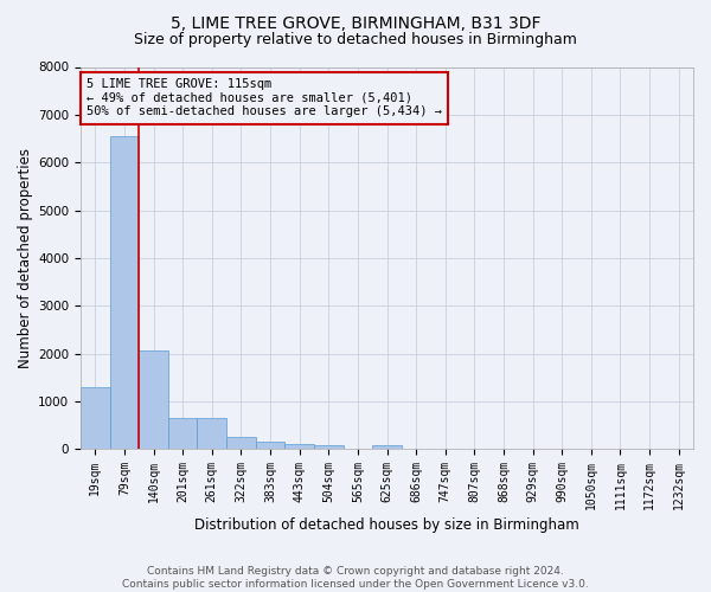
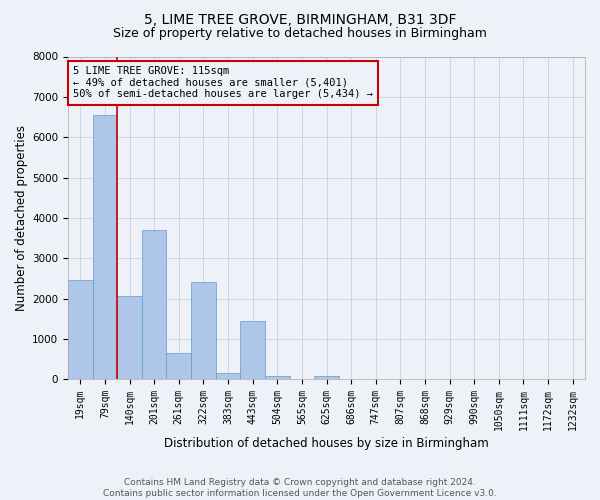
19sqm: 1300 -> 2450
201sqm: 650 -> 3700
322sqm: 260 -> 2400
443sqm: 100 -> 1450
